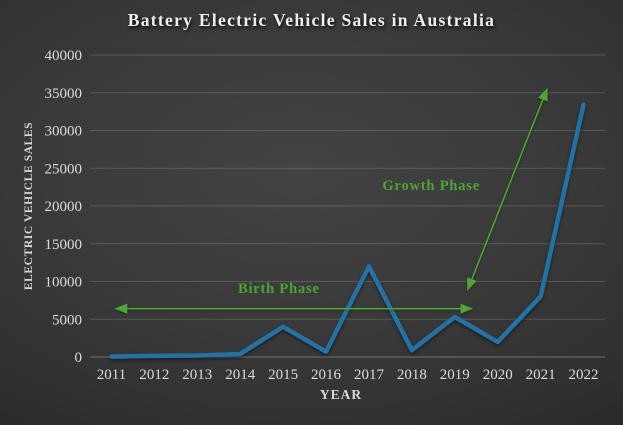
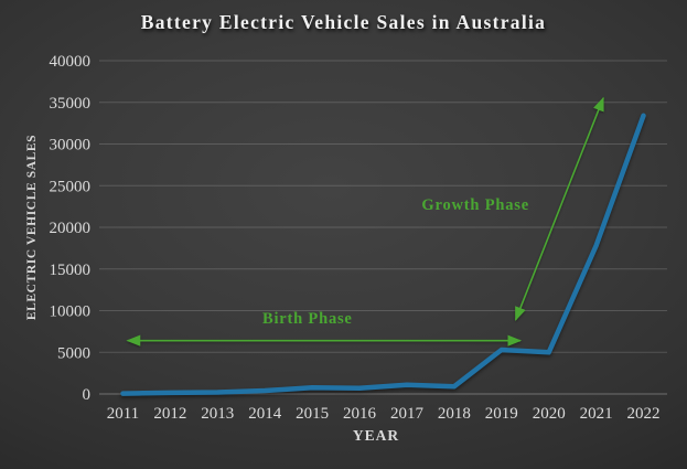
2015: 4000 -> 1000
2017: 12000 -> 1000
2020: 2000 -> 5000
2021: 8000 -> 18000
